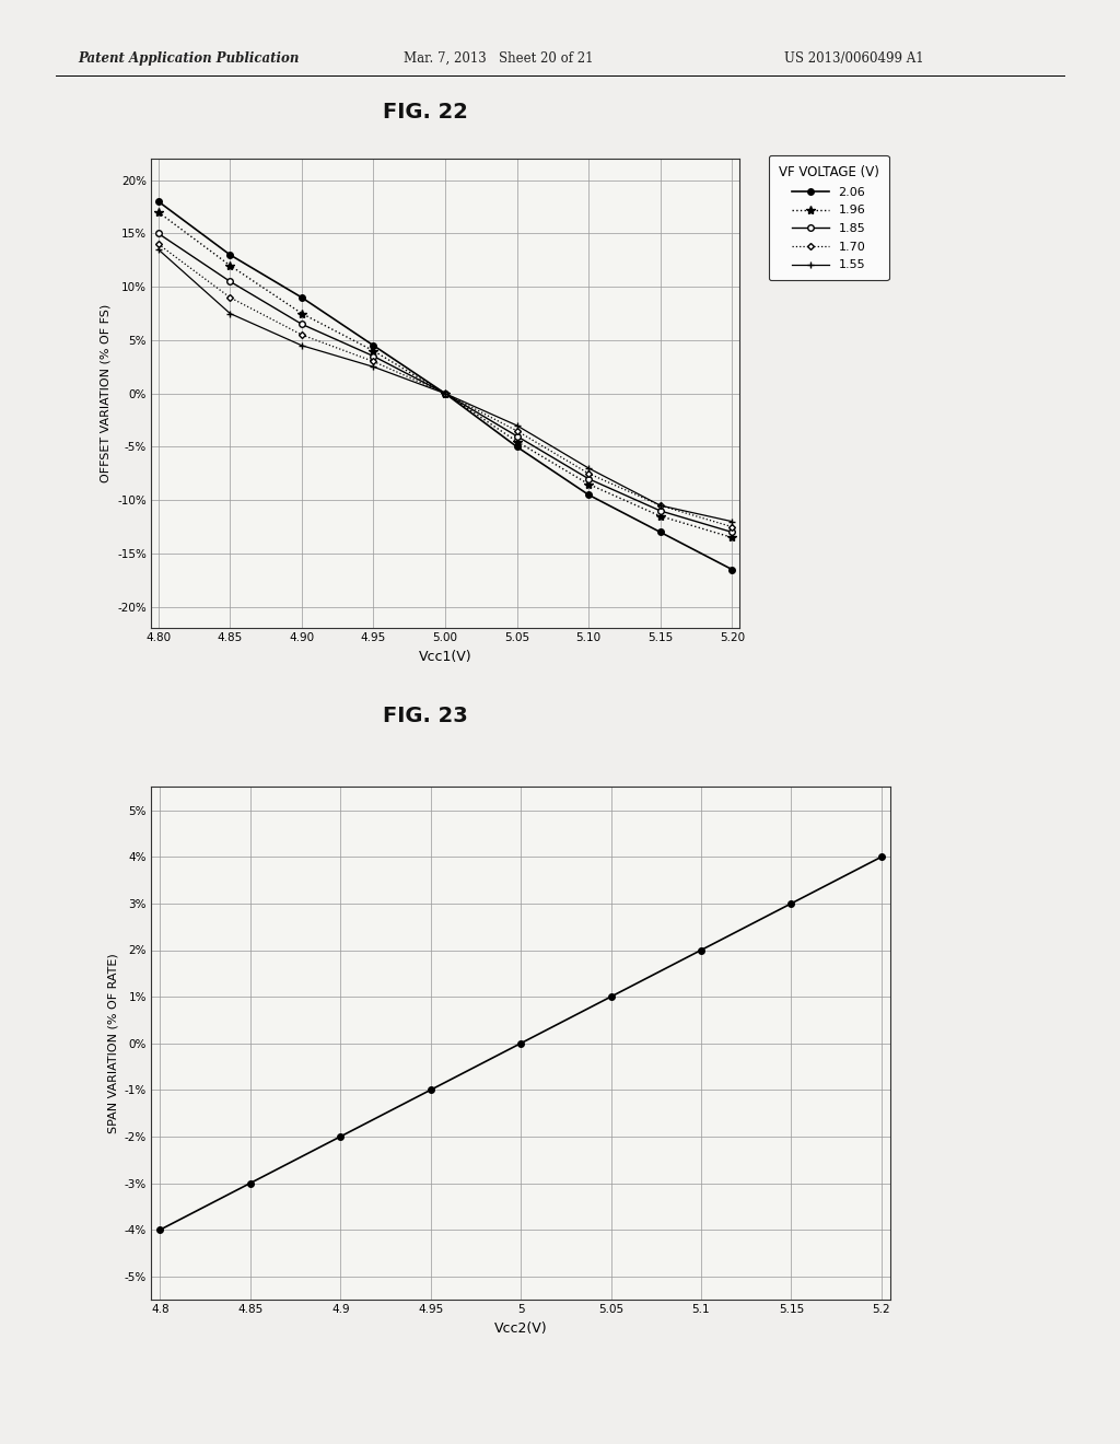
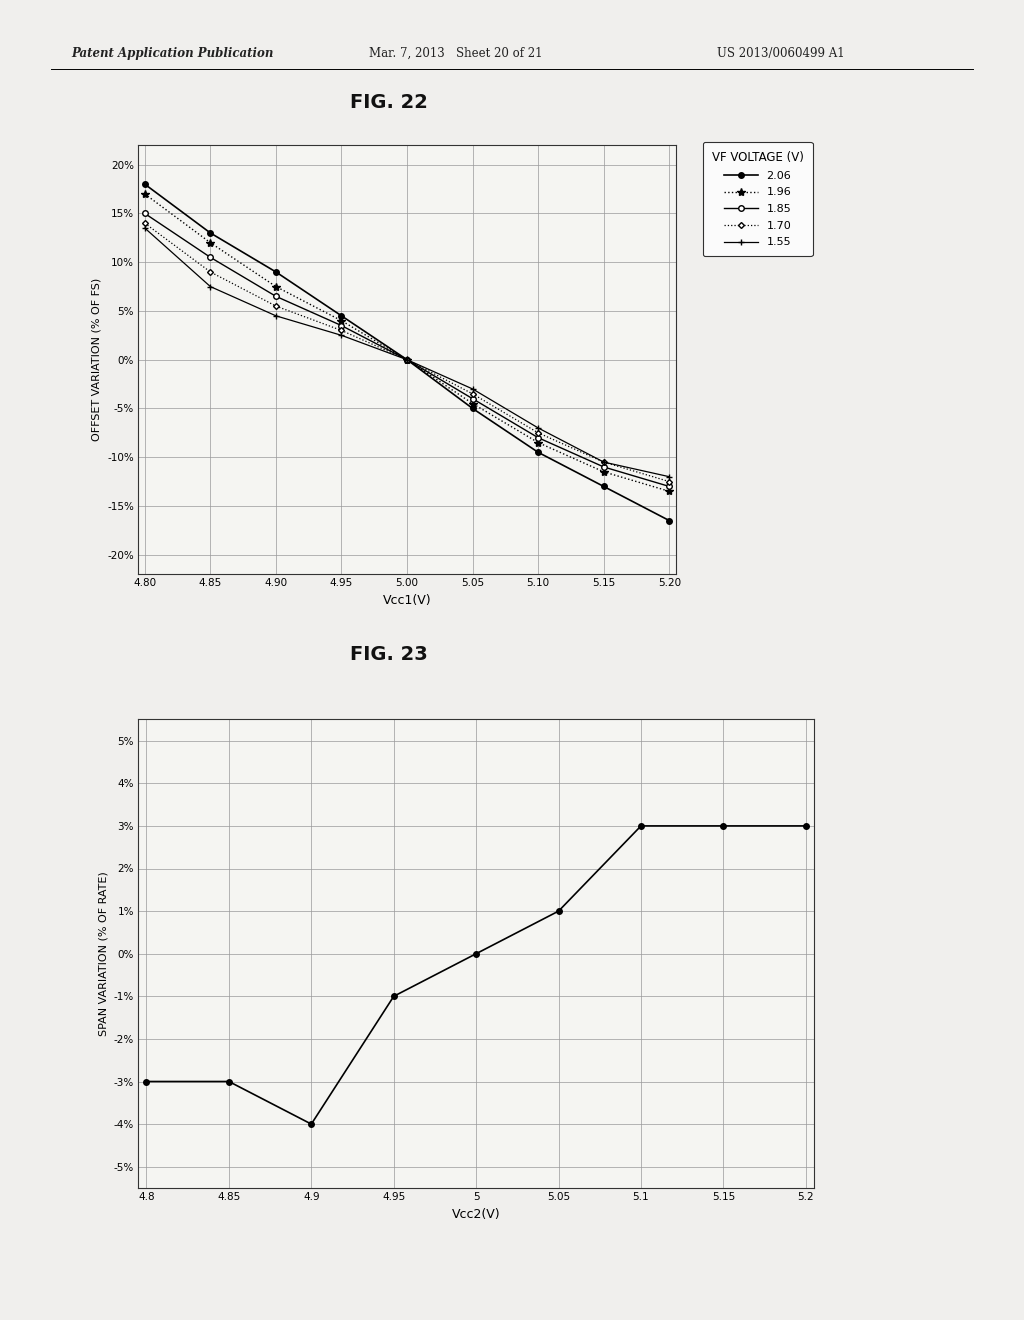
4.8: -4% -> -3%
4.9: -2% -> -4%
5.1: 2% -> 3%
5.2: 4% -> 3%
